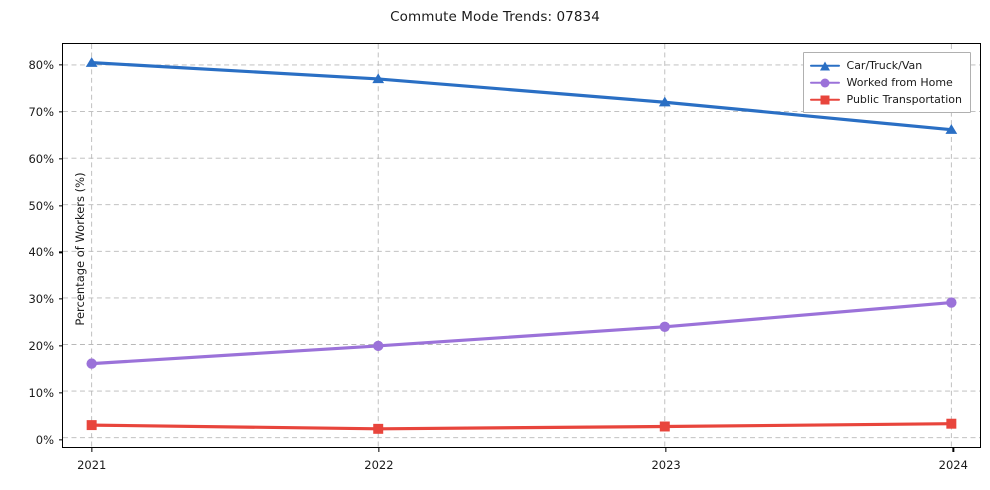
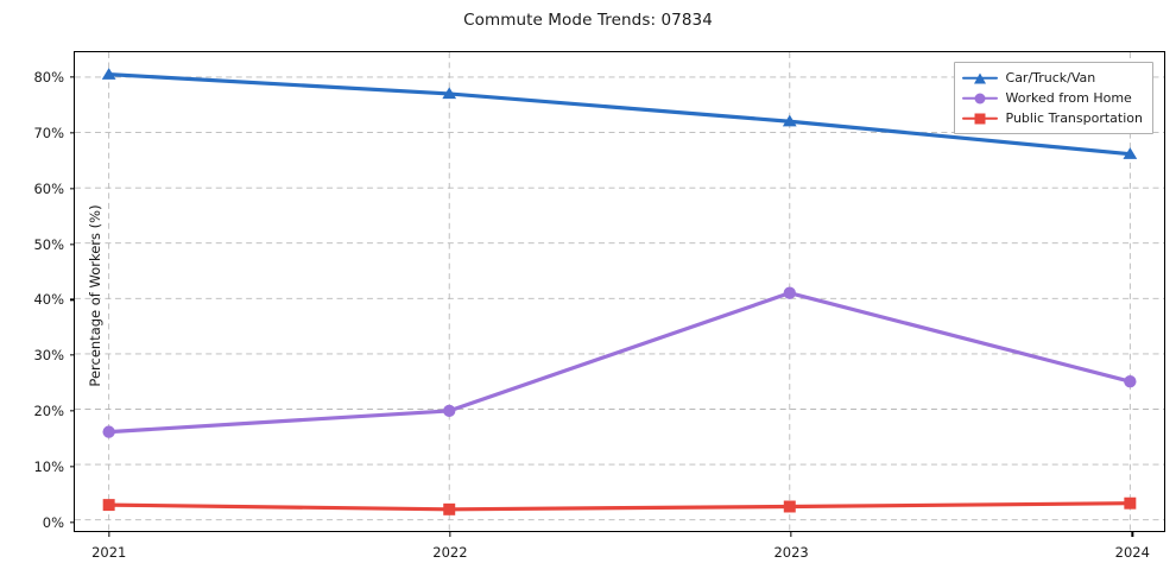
Worked from Home/2023: 24% -> 41%
Worked from Home/2024: 29% -> 25%
